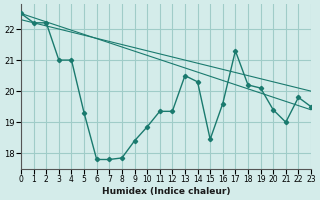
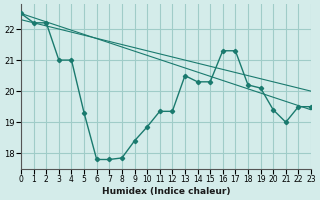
15: 18.45 -> 20.30
16: 19.60 -> 21.30
22: 19.80 -> 19.50
